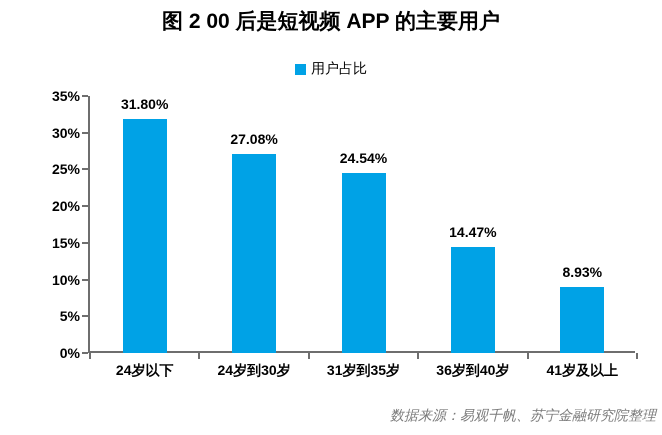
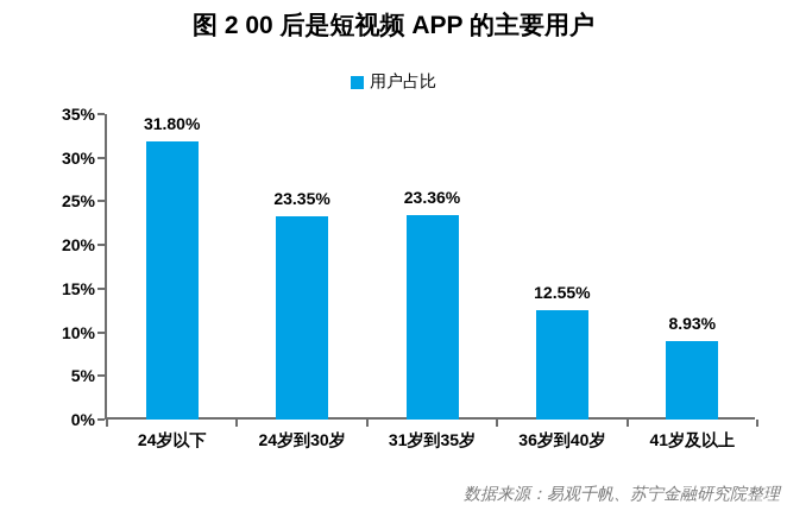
24岁到30岁: 27.08% -> 23.35%
31岁到35岁: 24.54% -> 23.36%
36岁到40岁: 14.47% -> 12.55%
